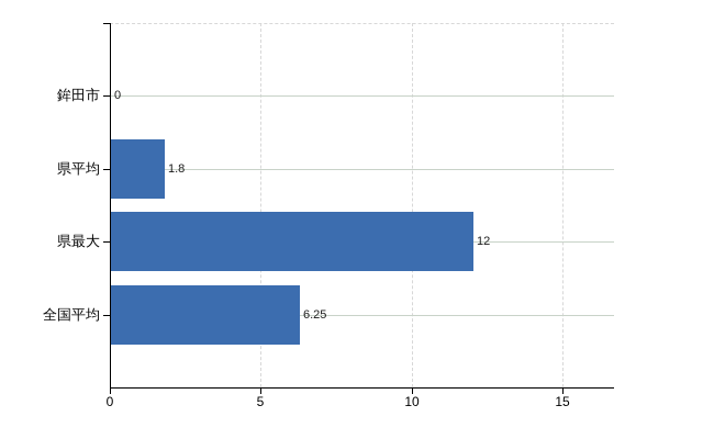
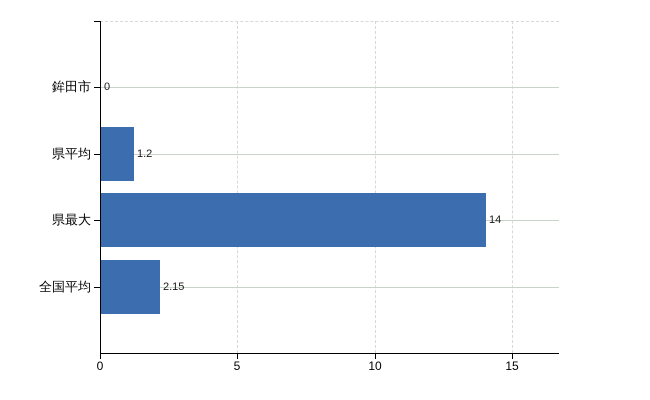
県平均: 1.8 -> 1.2
県最大: 12 -> 14
全国平均: 6.25 -> 2.15
